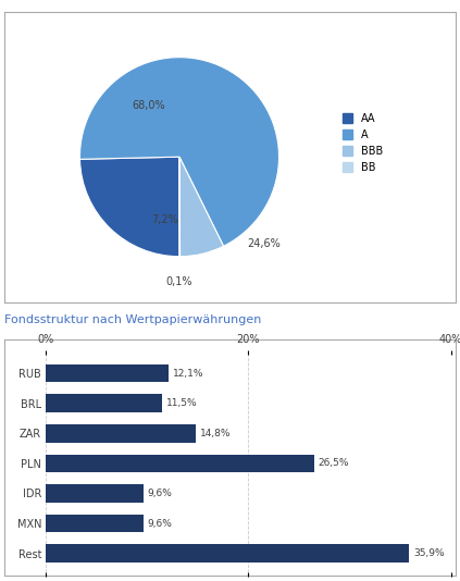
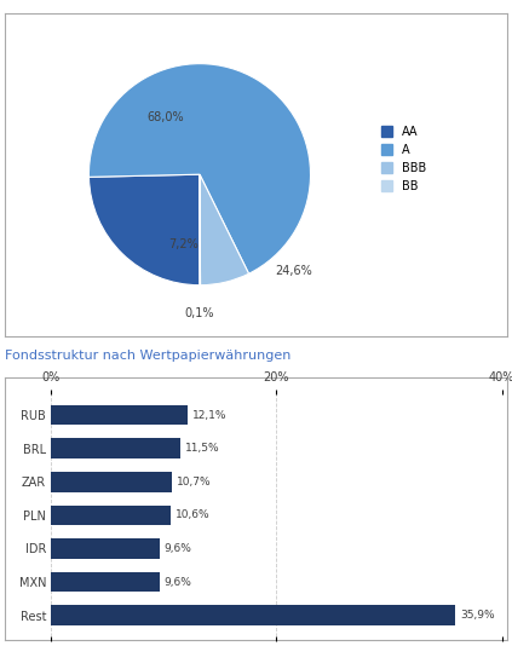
ZAR: 14,8% -> 10,7%
PLN: 26,5% -> 10,6%
